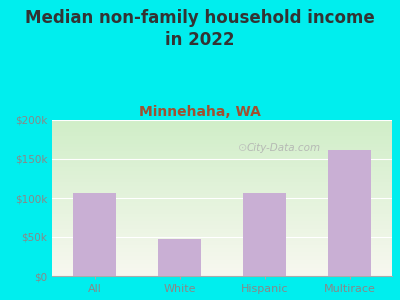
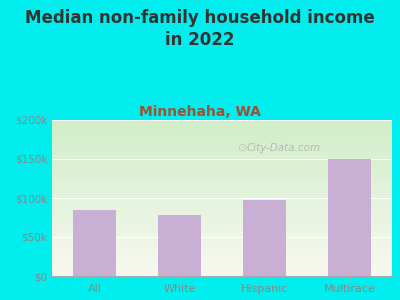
All: $106k -> $85k
White: $48k -> $78k
Hispanic: $106k -> $97k
Multirace: $162k -> $150k
